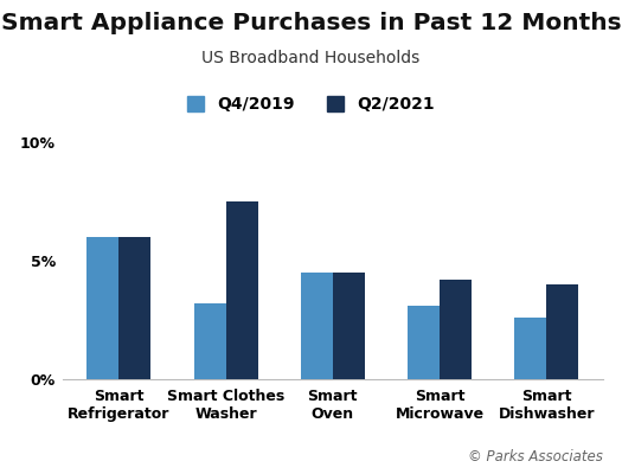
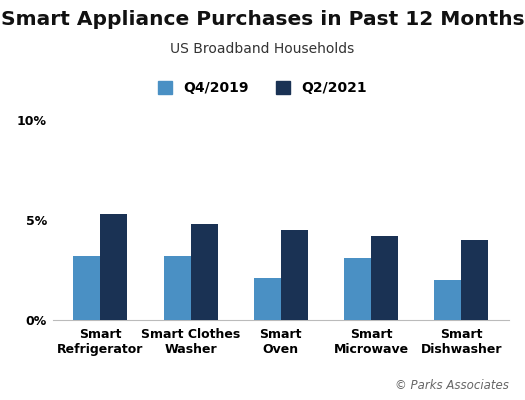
Q4/2019/Smart Refrigerator: 6.0% -> 3.2%
Q2/2021/Smart Refrigerator: 6.0% -> 5.3%
Q2/2021/Smart Clothes Washer: 7.5% -> 4.8%
Q4/2019/Smart Oven: 4.5% -> 2.1%
Q4/2019/Smart Dishwasher: 2.6% -> 2.0%
